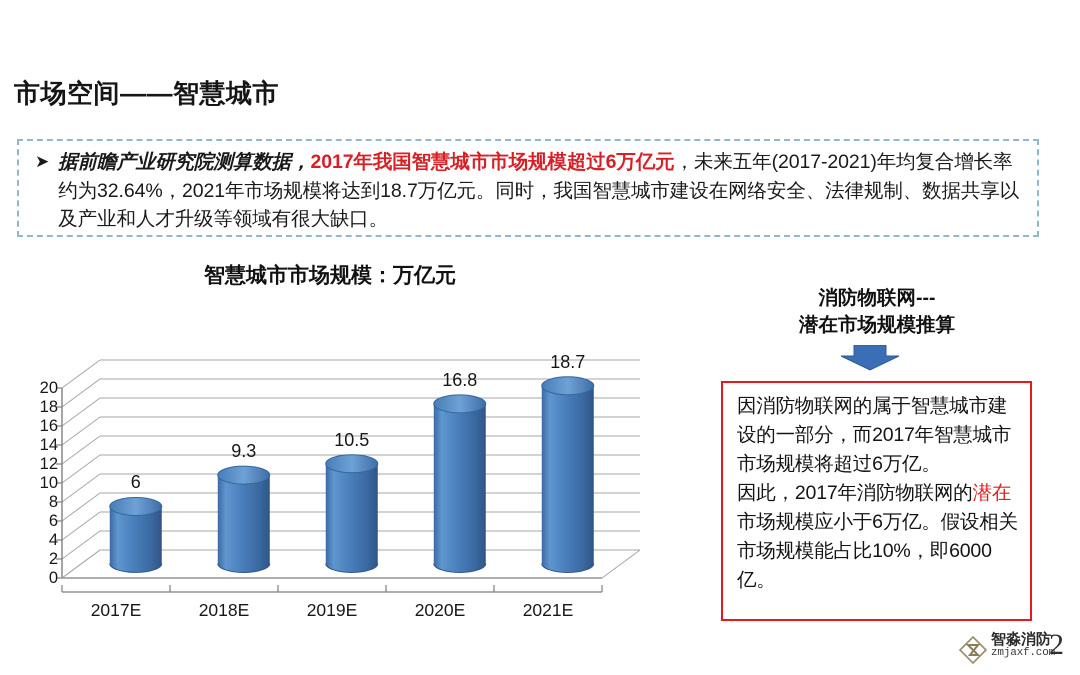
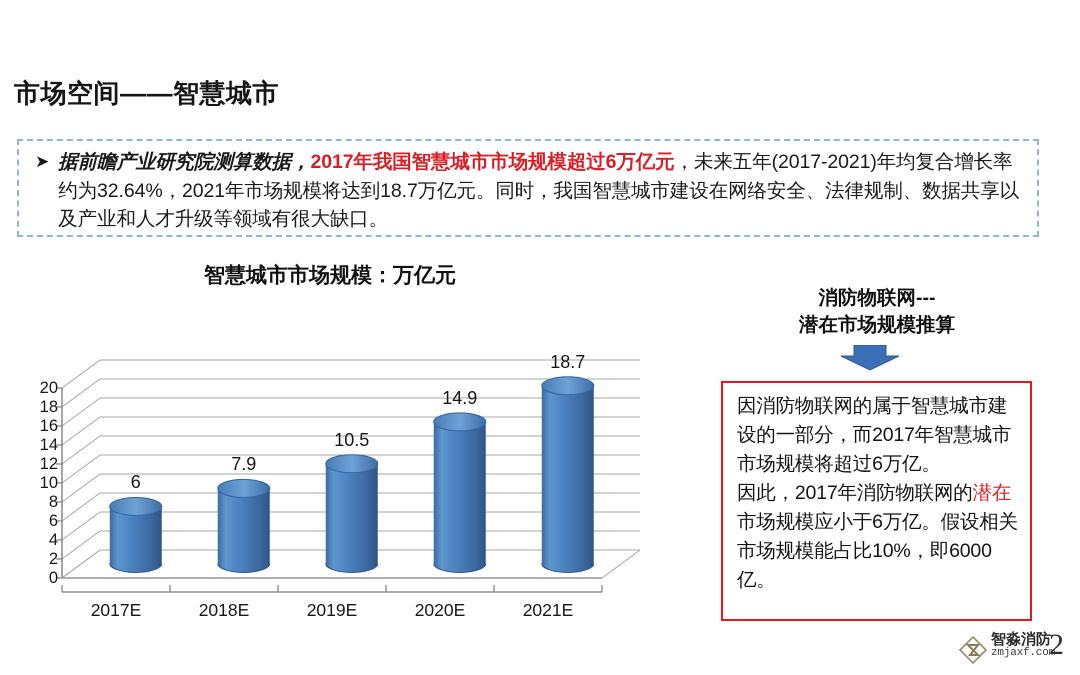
2018E: 9.3 -> 7.9
2020E: 16.8 -> 14.9
